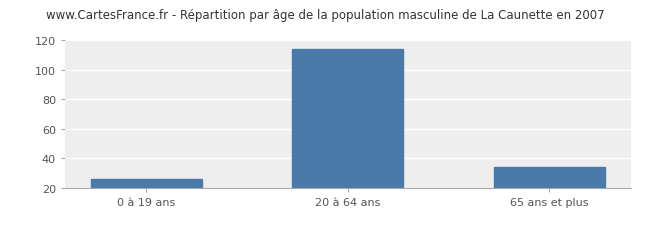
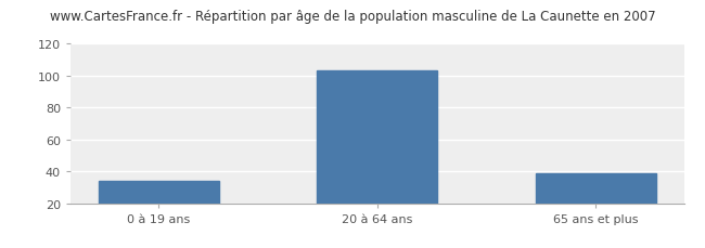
0 à 19 ans: 26 -> 34
20 à 64 ans: 114 -> 103
65 ans et plus: 34 -> 39
